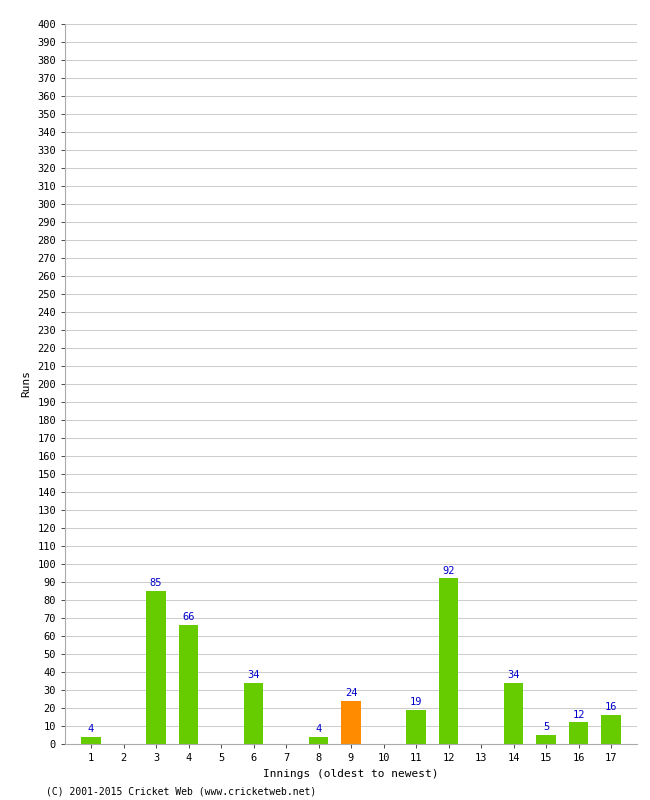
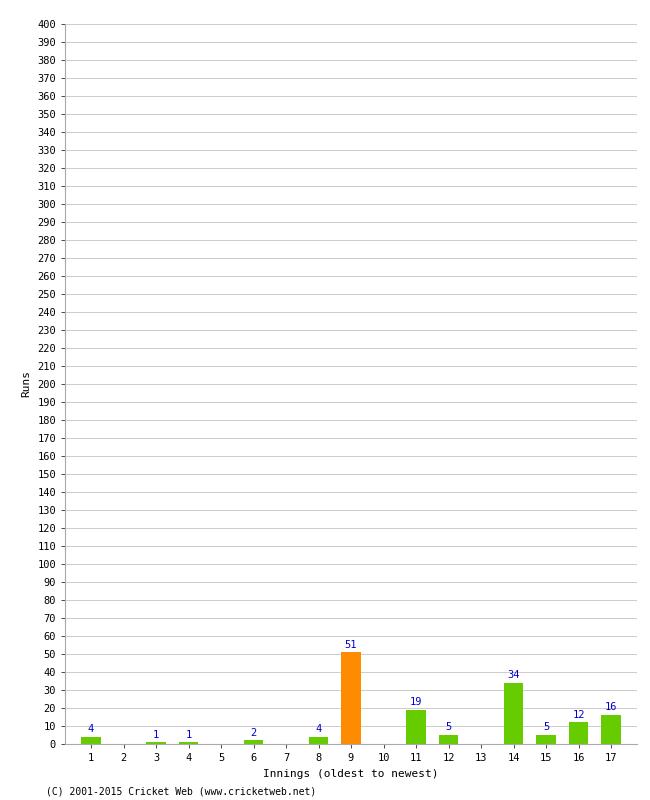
3: 85 -> 1
4: 66 -> 1
6: 34 -> 2
9: 24 -> 51
12: 92 -> 5
